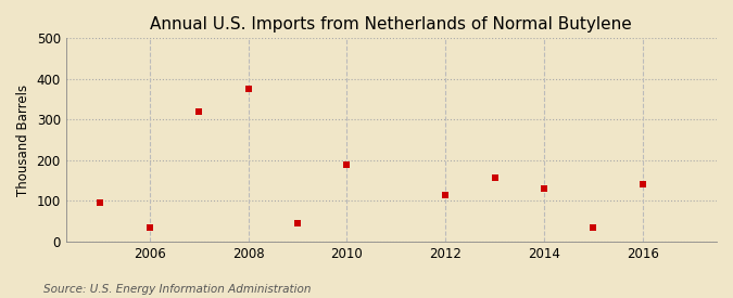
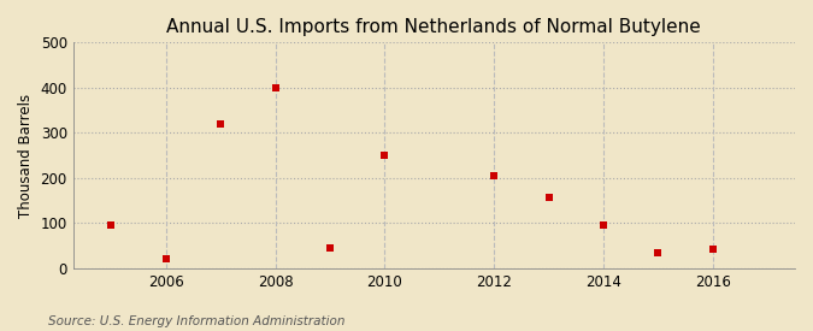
2006: 35 -> 20
2008: 375 -> 400
2010: 190 -> 250
2012: 115 -> 205
2014: 130 -> 95
2016: 140 -> 42
